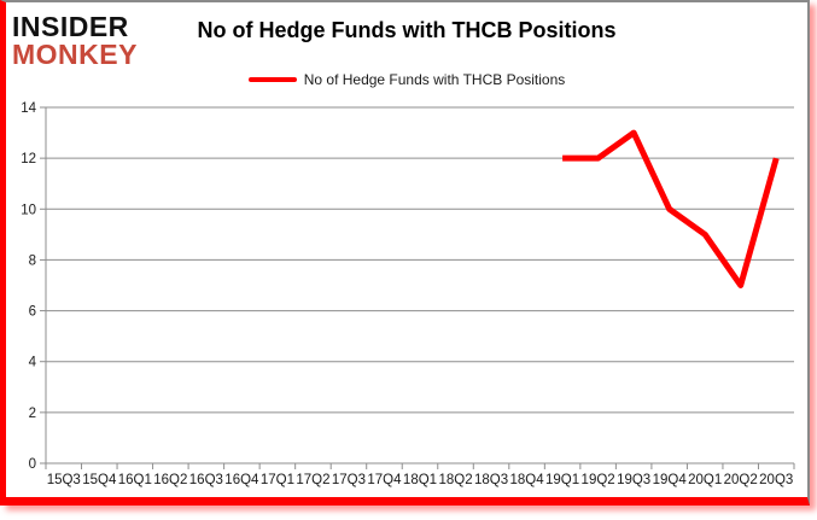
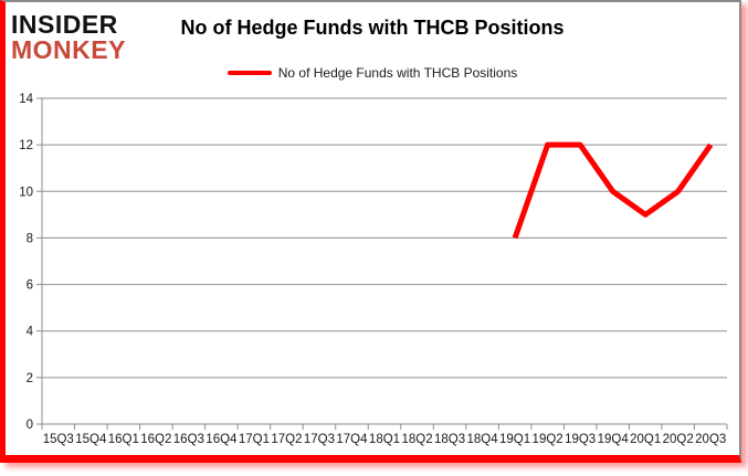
19Q1: 12 -> 8
19Q3: 13 -> 12
20Q2: 7 -> 10
